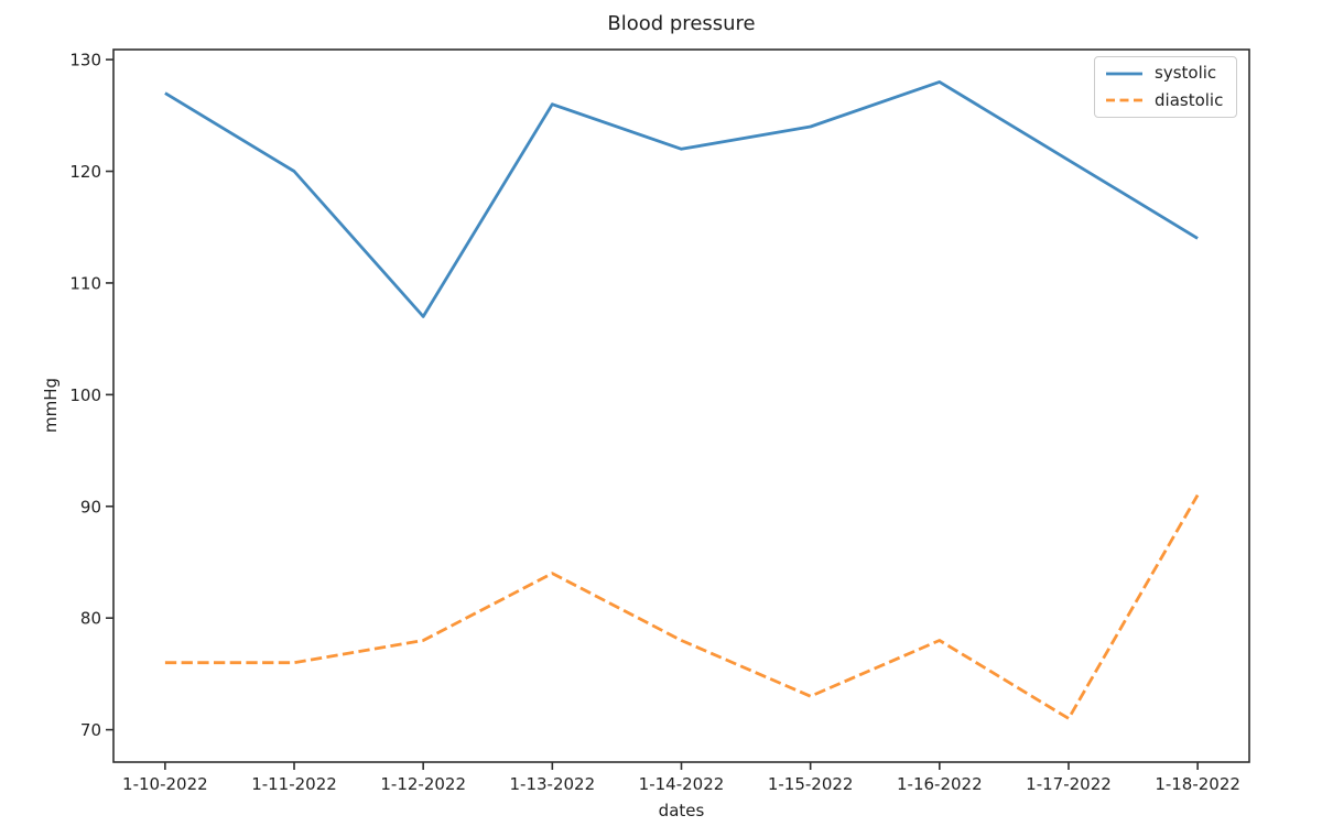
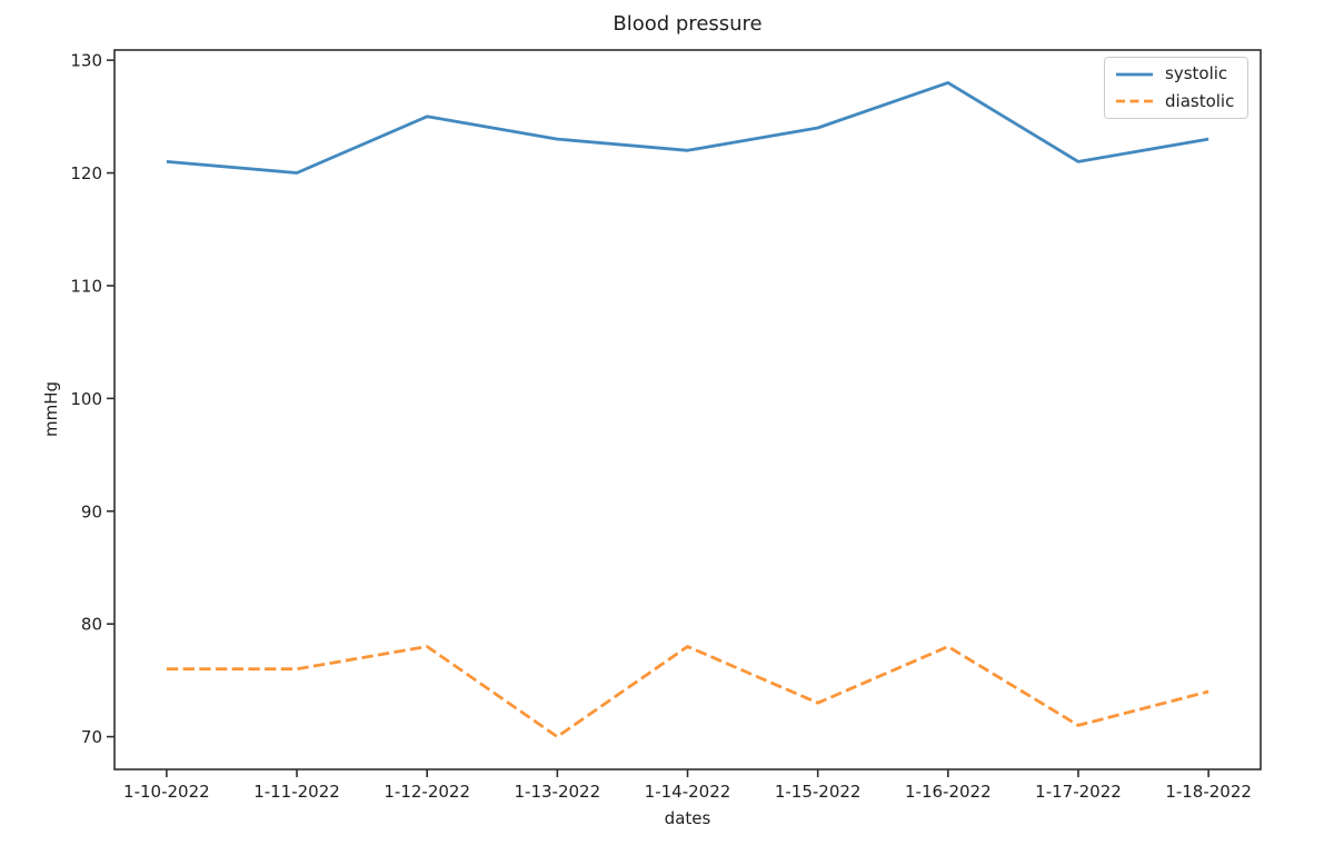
systolic/1-10-2022: 127 -> 121
systolic/1-12-2022: 107 -> 125
systolic/1-13-2022: 126 -> 123
diastolic/1-13-2022: 84 -> 70
systolic/1-18-2022: 114 -> 123
diastolic/1-18-2022: 91 -> 74
